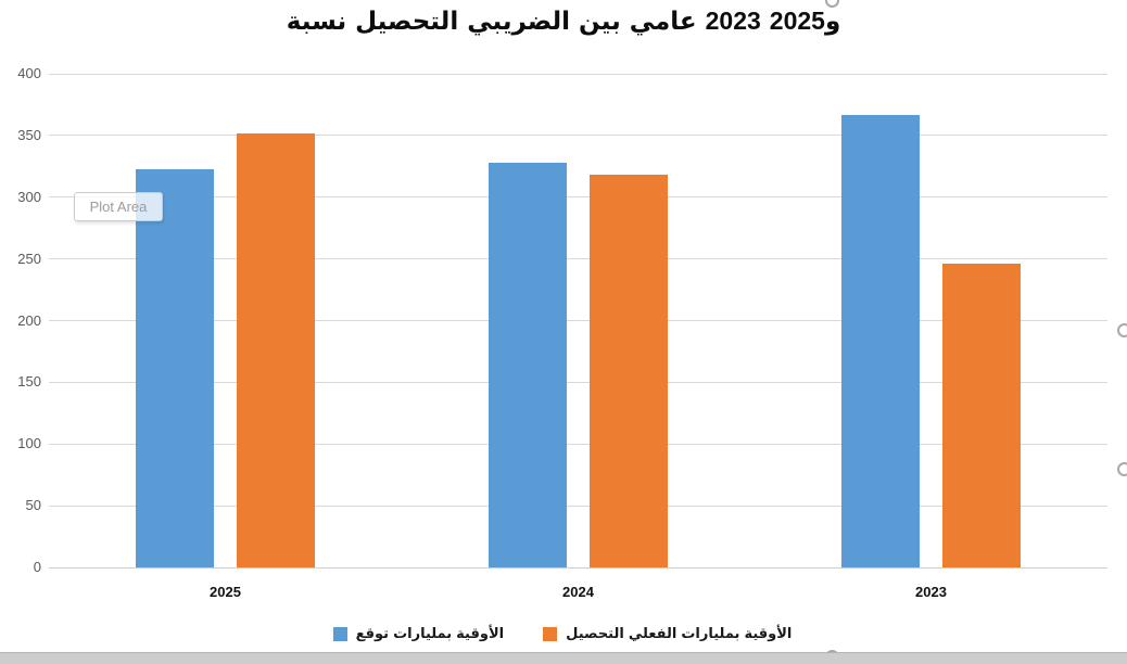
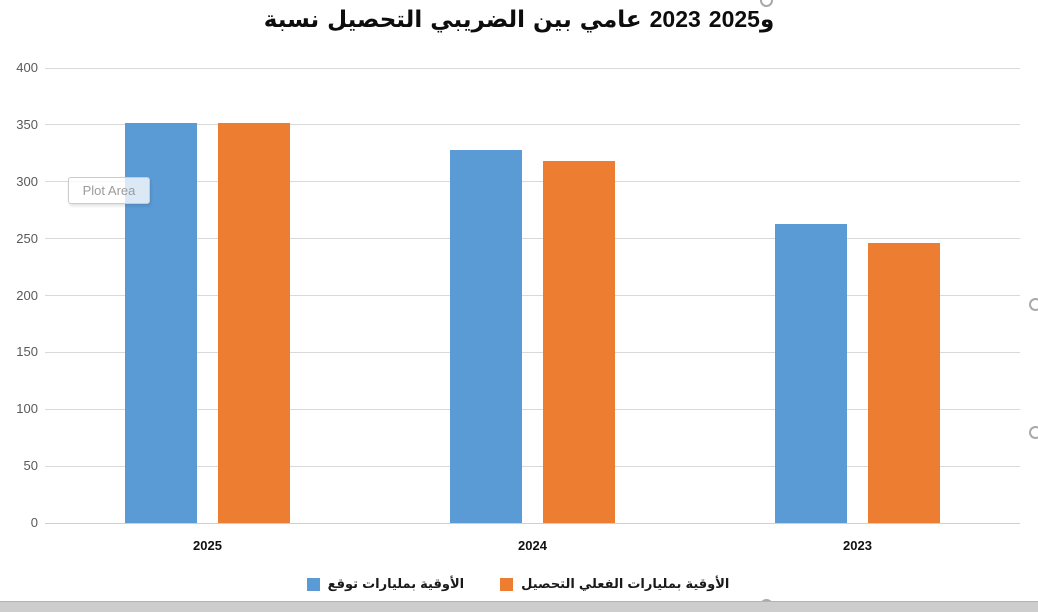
توقع بمليارات الأوقية/2025: 323 -> 352
توقع بمليارات الأوقية/2023: 367 -> 263
